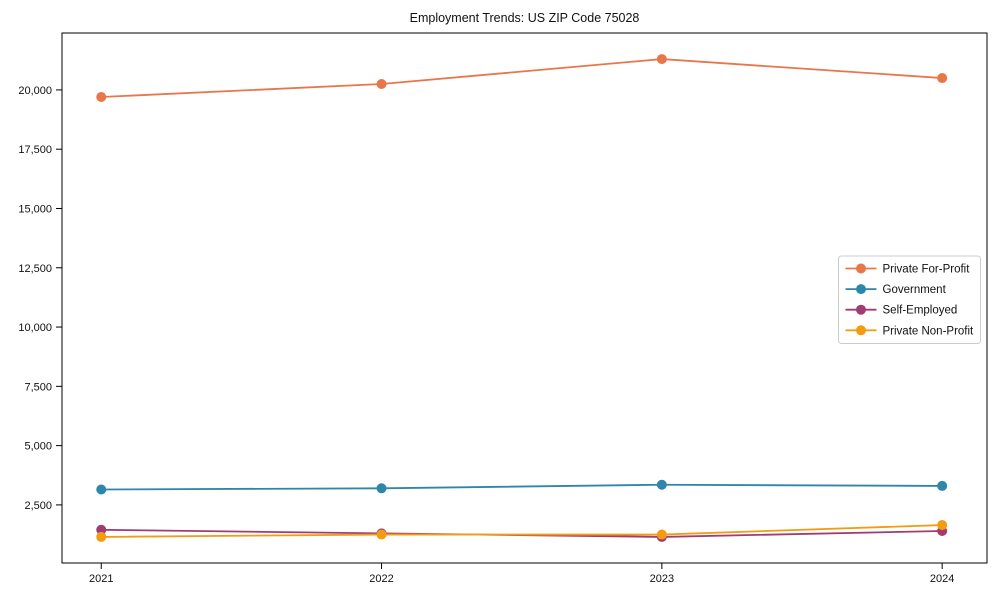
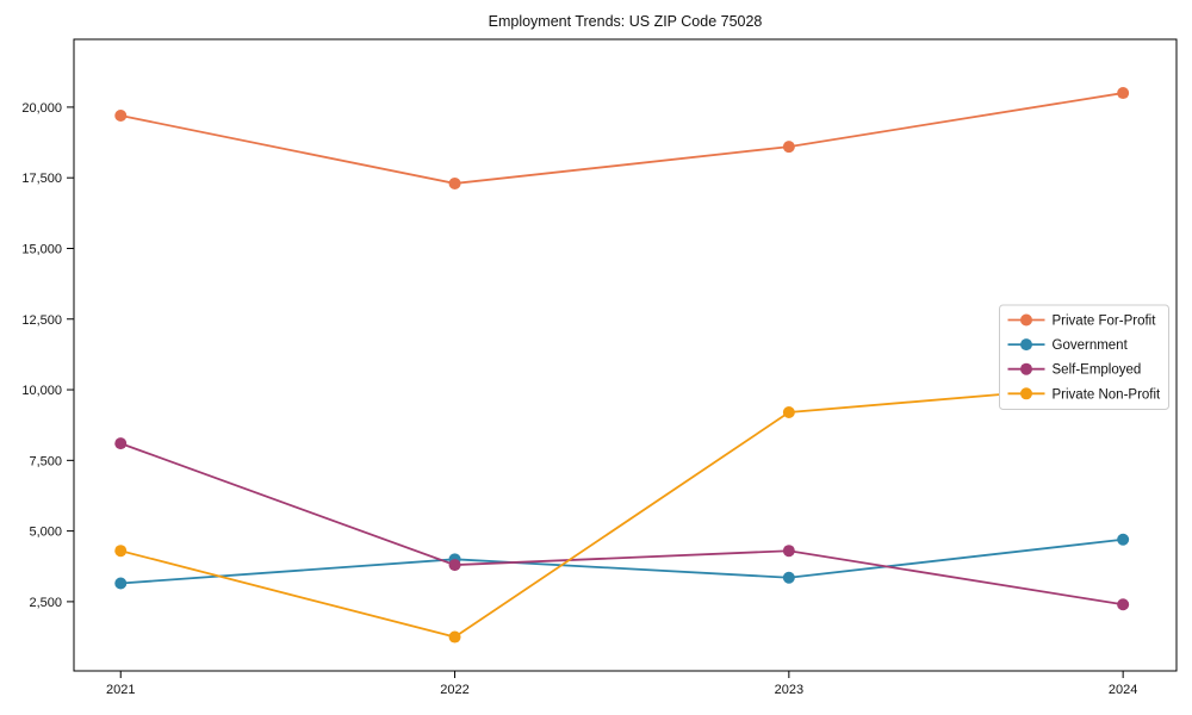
Self-Employed/2021: 1400 -> 8100
Private Non-Profit/2021: 1200 -> 4300
Private For-Profit/2022: 20200 -> 17300
Government/2022: 3200 -> 4000
Self-Employed/2022: 1300 -> 3800
Private For-Profit/2023: 21300 -> 18600
Self-Employed/2023: 1200 -> 4300
Private Non-Profit/2023: 1200 -> 9200
Government/2024: 3300 -> 4700
Self-Employed/2024: 1400 -> 2400
Private Non-Profit/2024: 1600 -> 10200
